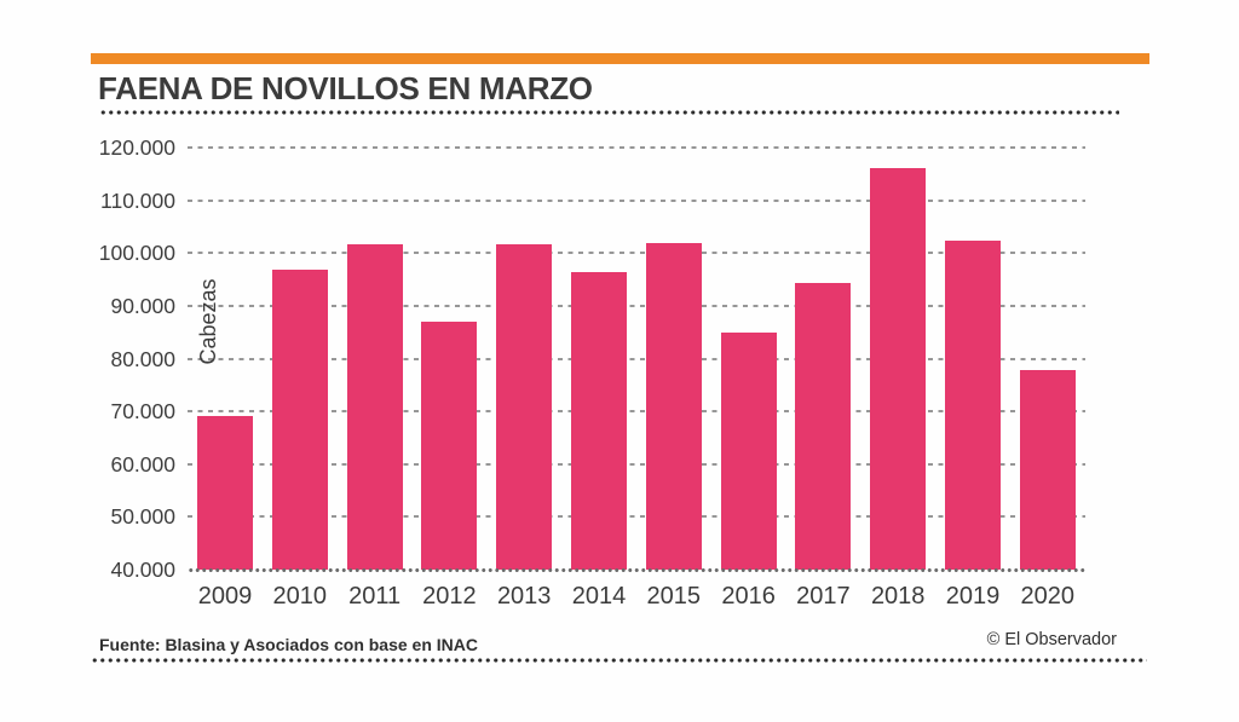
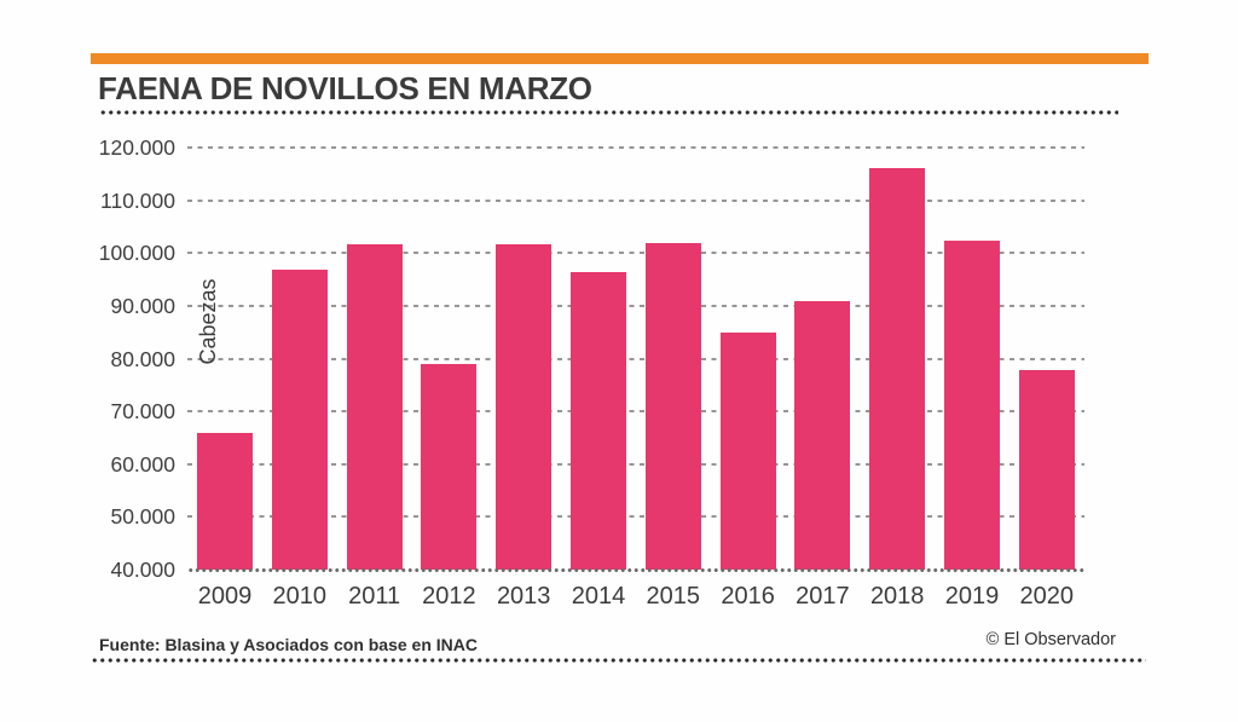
2009: 69000 -> 66000
2012: 87000 -> 79000
2017: 94000 -> 91000
